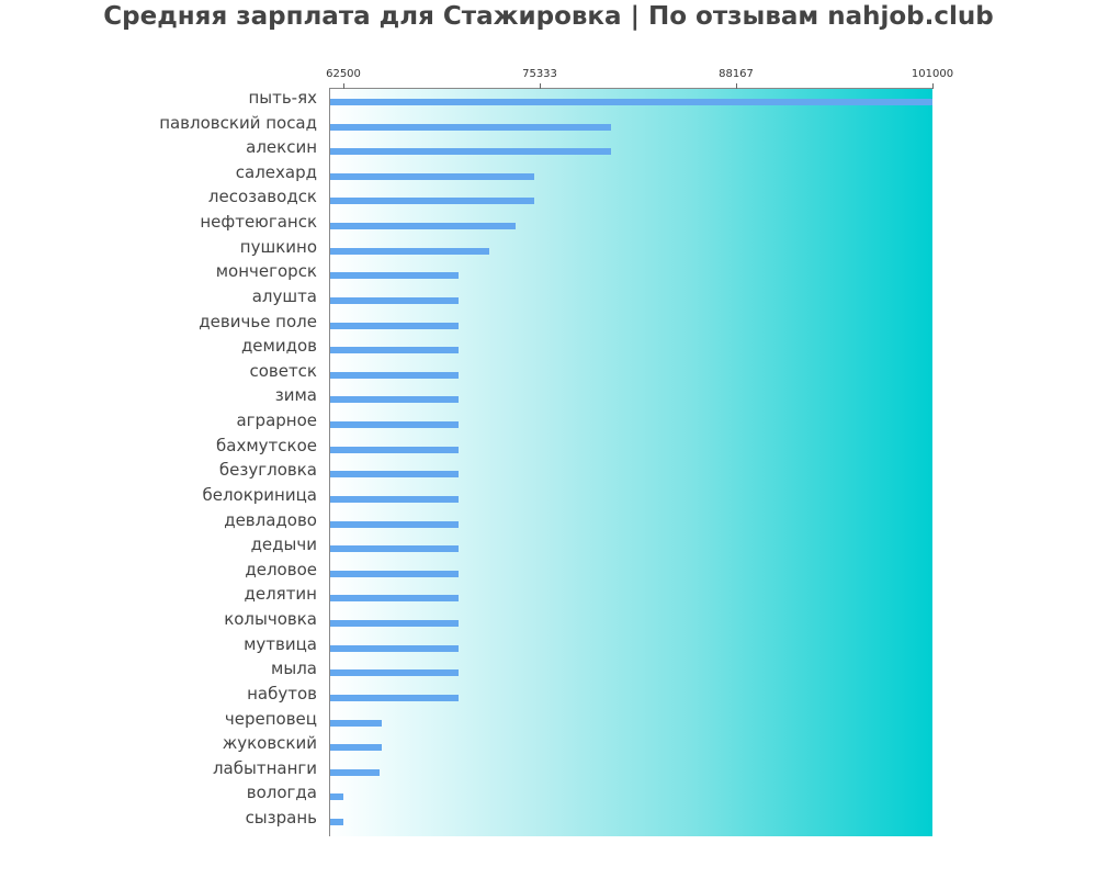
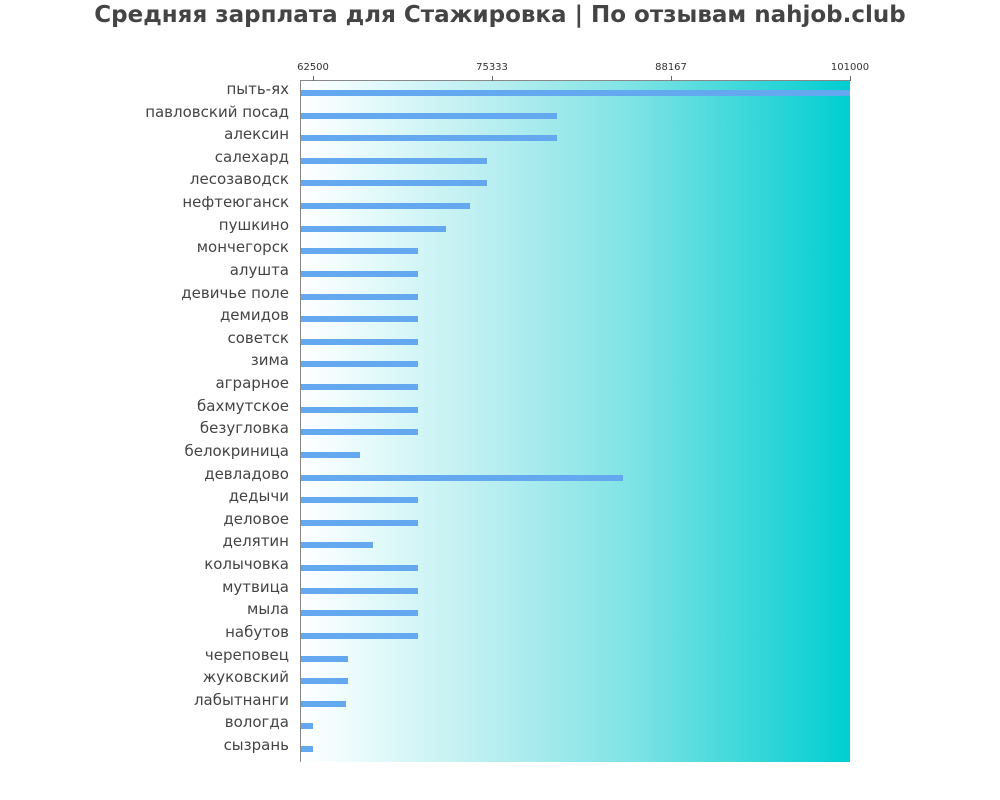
белокриница: 70000 -> 65900
девладово: 70000 -> 84700
делятин: 70000 -> 66800
